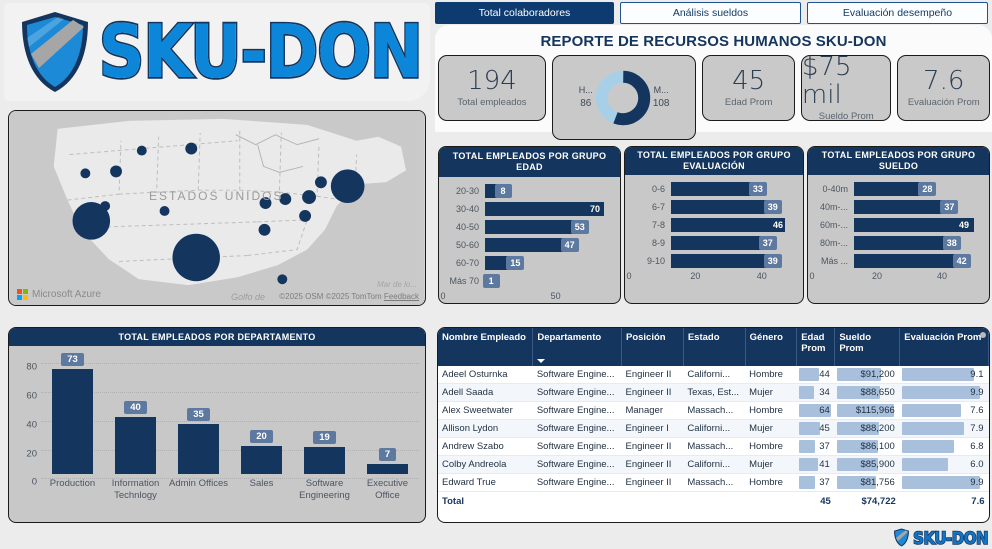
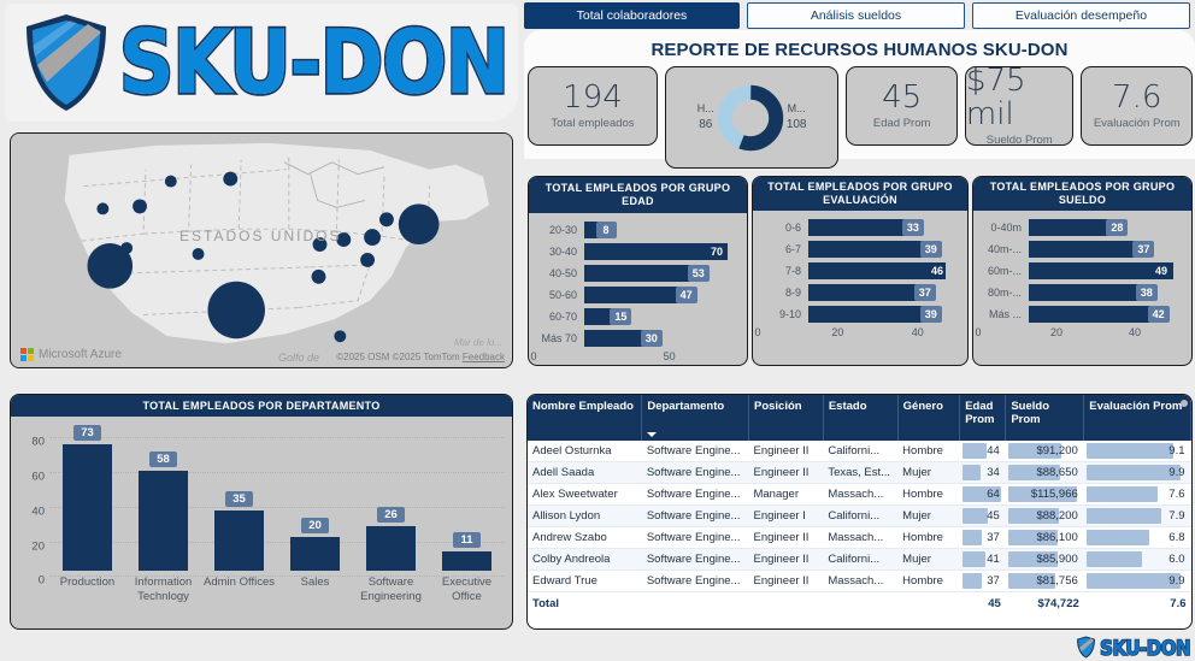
TOTAL EMPLEADOS POR GRUPO EDAD/Más 70: 1 -> 30
TOTAL EMPLEADOS POR DEPARTAMENTO/Information Technlogy: 40 -> 58
TOTAL EMPLEADOS POR DEPARTAMENTO/Software Engineering: 19 -> 26
TOTAL EMPLEADOS POR DEPARTAMENTO/Executive Office: 7 -> 11
